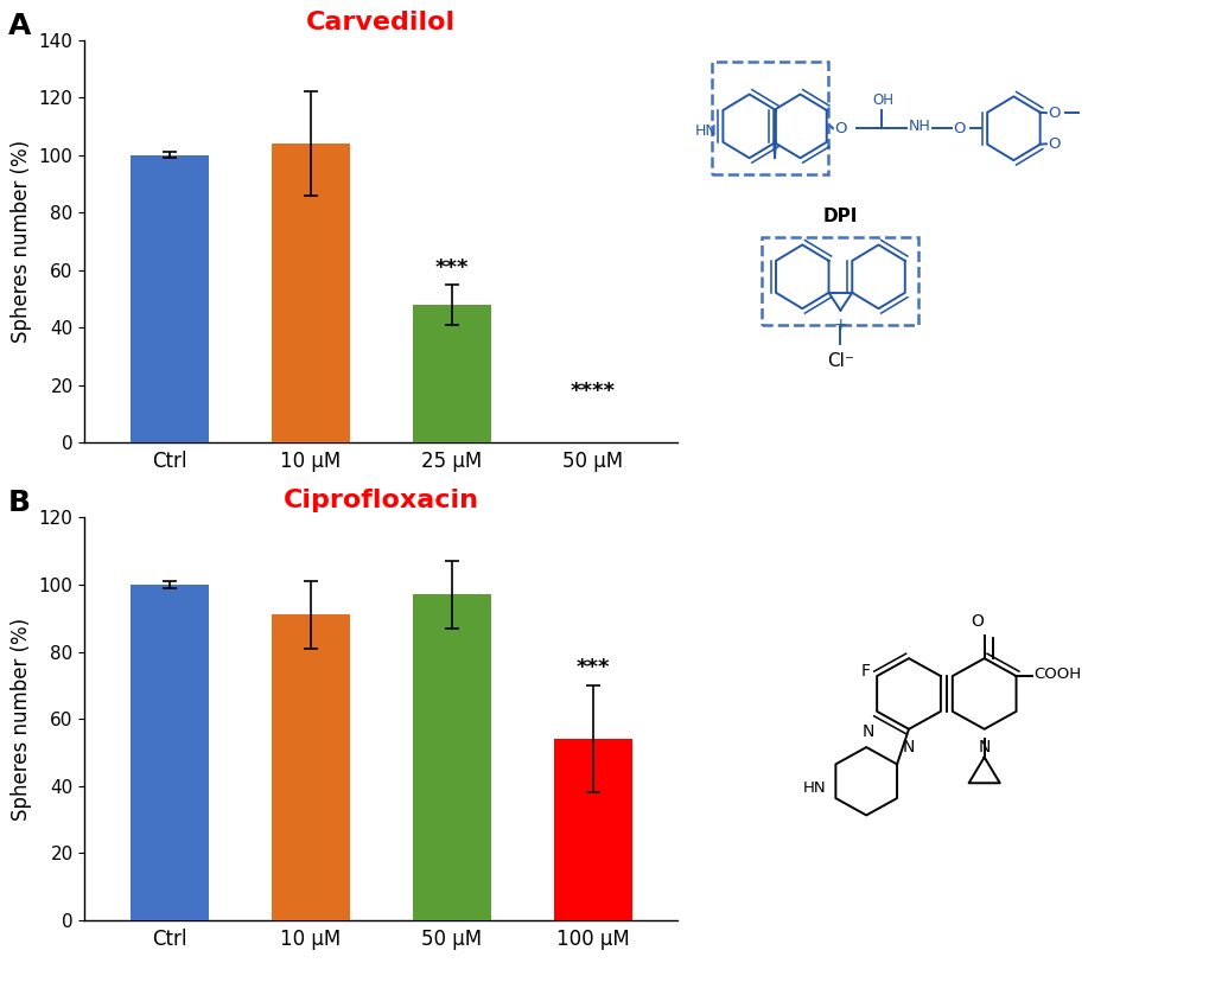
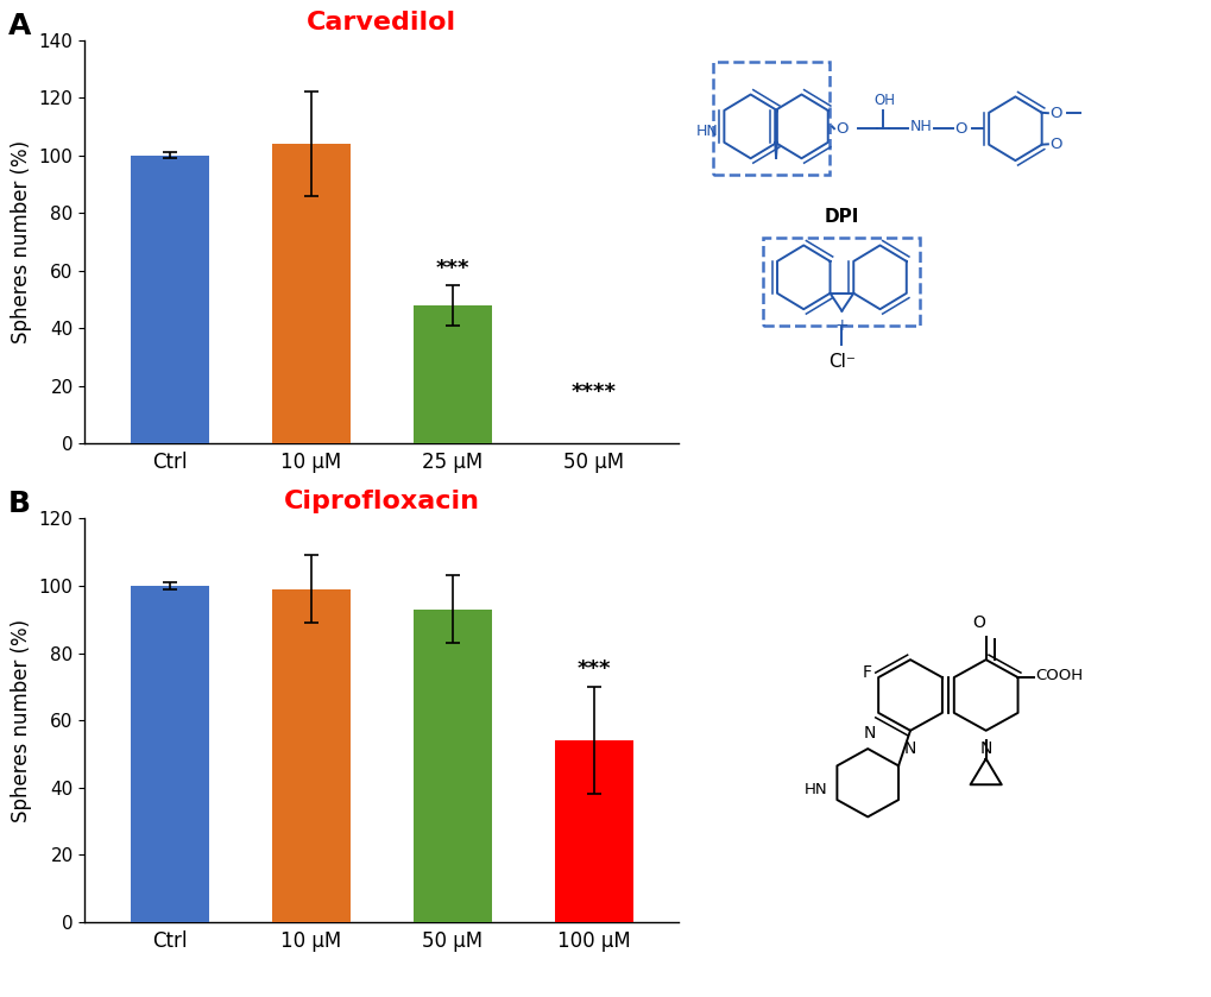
Ciprofloxacin/10 μM: 91 -> 99
Ciprofloxacin/50 μM: 97 -> 93
